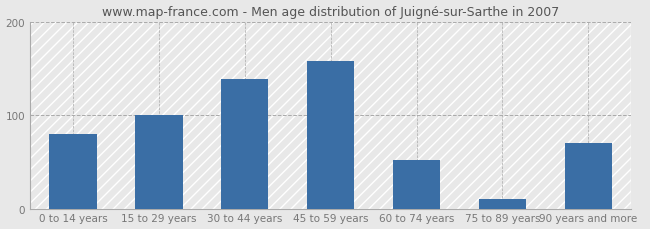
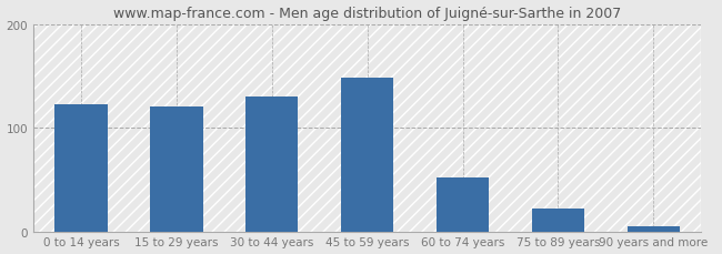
0 to 14 years: 80 -> 122
15 to 29 years: 100 -> 120
30 to 44 years: 138 -> 130
45 to 59 years: 158 -> 148
75 to 89 years: 10 -> 22
90 years and more: 70 -> 5
